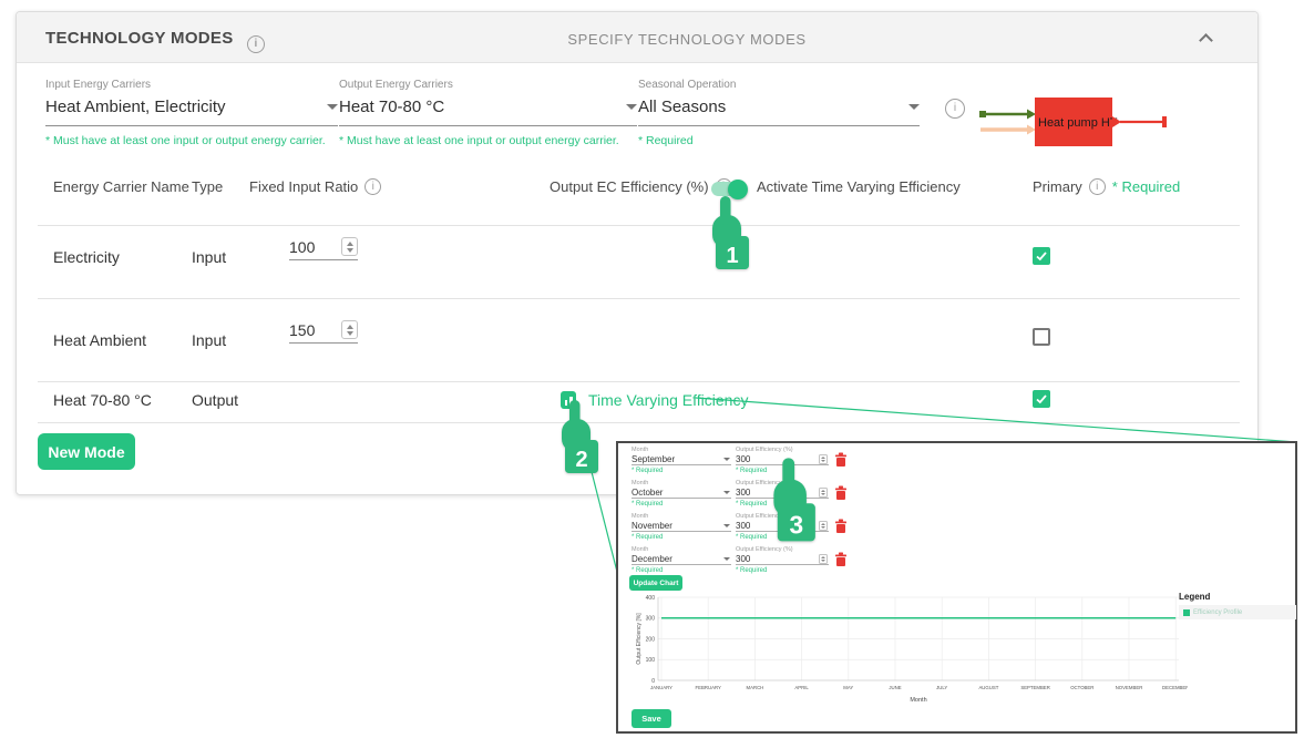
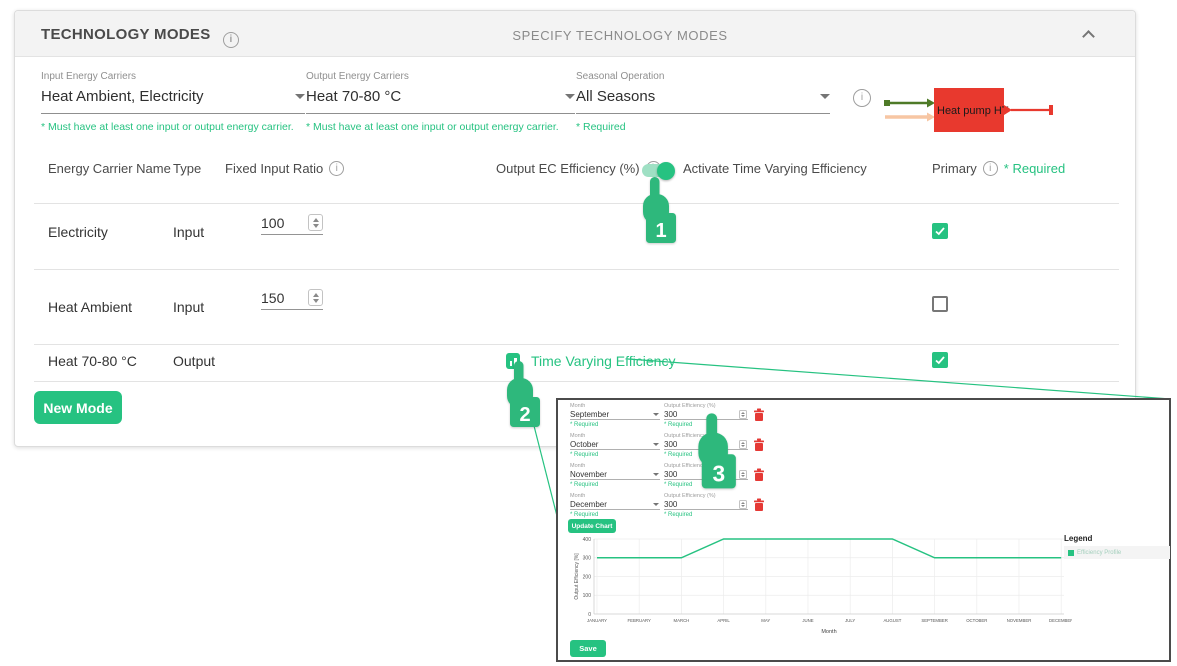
APRIL: 300 -> 400
MAY: 300 -> 400
JUNE: 300 -> 400
JULY: 300 -> 400
AUGUST: 300 -> 400
